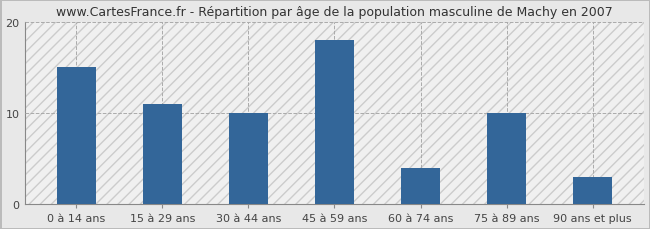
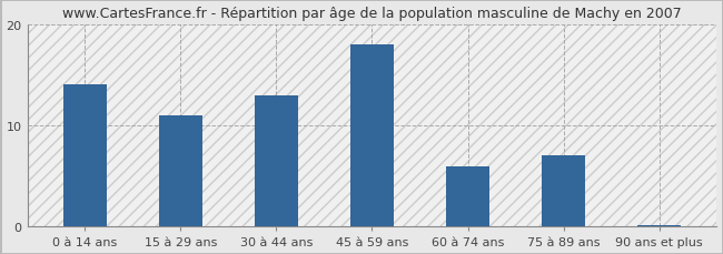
0 à 14 ans: 15.0 -> 14.0
30 à 44 ans: 10.0 -> 13.0
60 à 74 ans: 4.0 -> 6.0
75 à 89 ans: 10.0 -> 7.0
90 ans et plus: 3.0 -> 0.2
